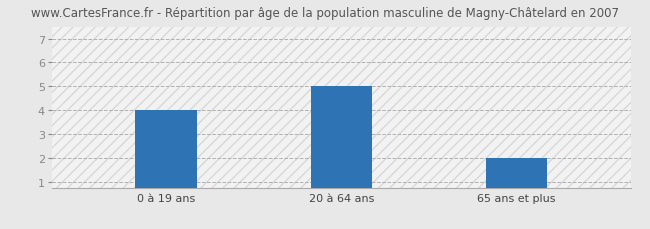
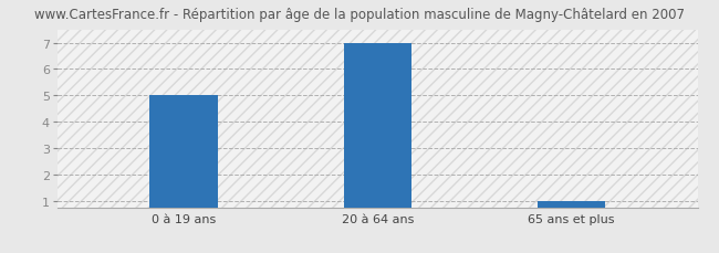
0 à 19 ans: 4 -> 5
20 à 64 ans: 5 -> 7
65 ans et plus: 2 -> 1
